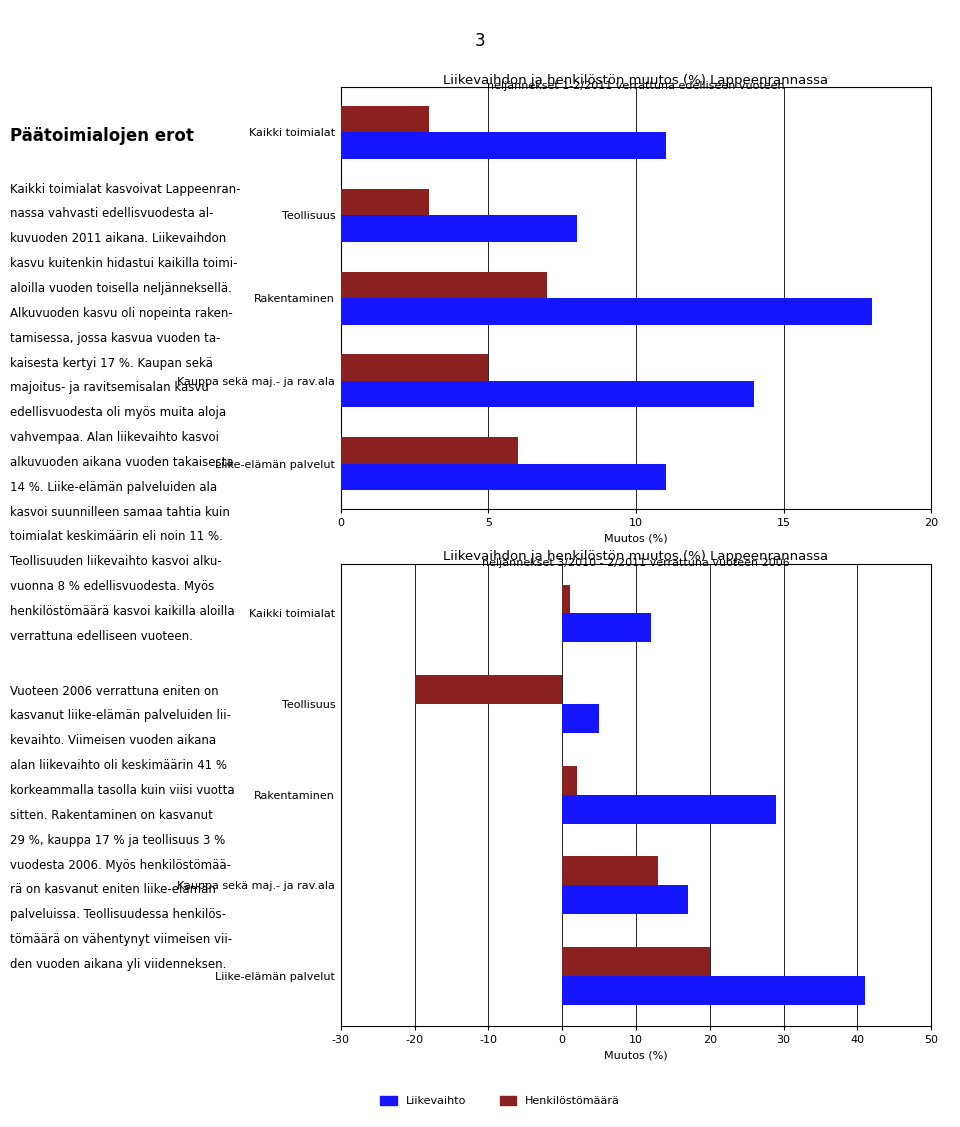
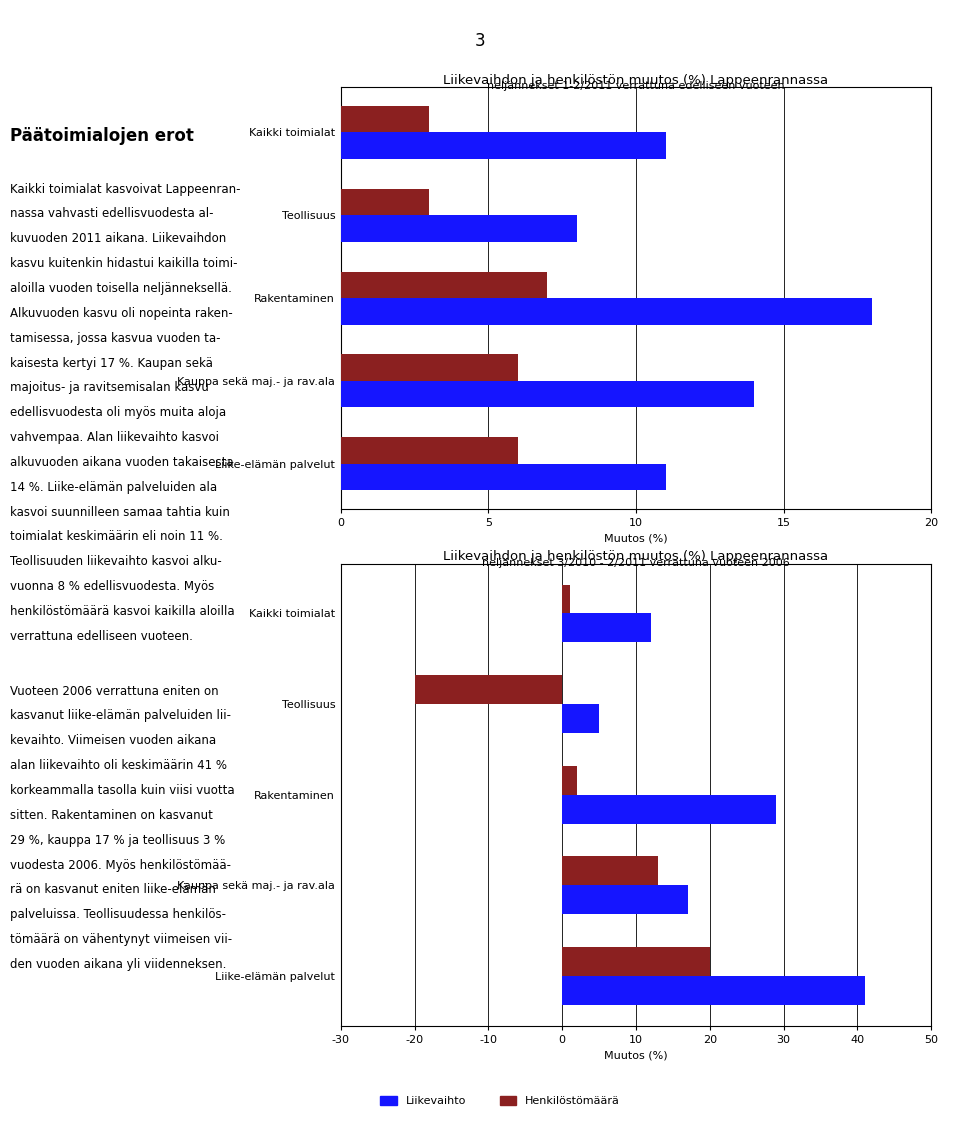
Henkilöstömäärä/Kauppa sekä maj.- ja rav.ala: 5 -> 6
